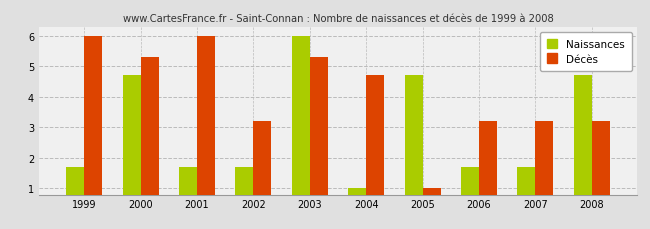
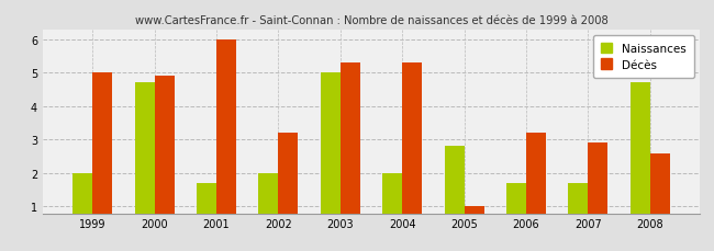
Naissances/1999: 1.7 -> 2.0
Décès/1999: 6.0 -> 5.0
Décès/2000: 5.3 -> 4.9
Naissances/2002: 1.7 -> 2.0
Naissances/2003: 6.0 -> 5.0
Naissances/2004: 1.0 -> 2.0
Décès/2004: 4.7 -> 5.3
Naissances/2005: 4.7 -> 2.8
Décès/2007: 3.2 -> 2.9
Décès/2008: 3.2 -> 2.6
